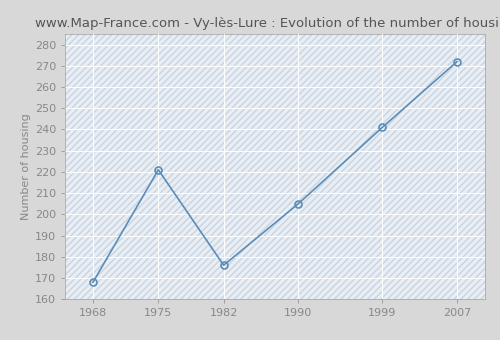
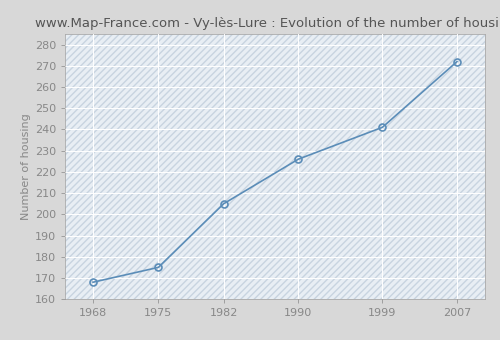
1975: 221 -> 175
1982: 176 -> 205
1990: 205 -> 226
